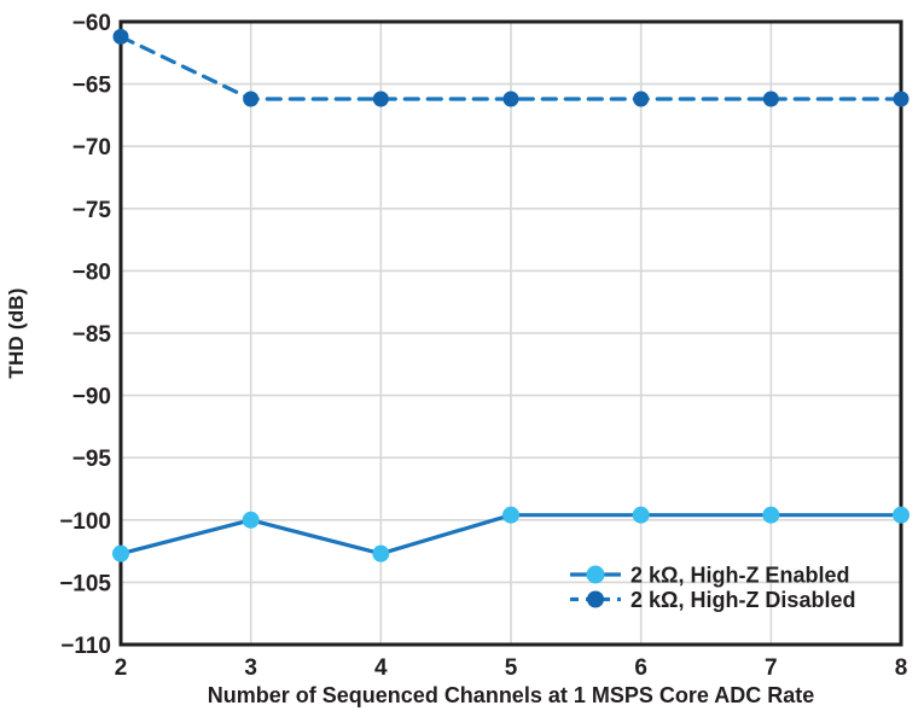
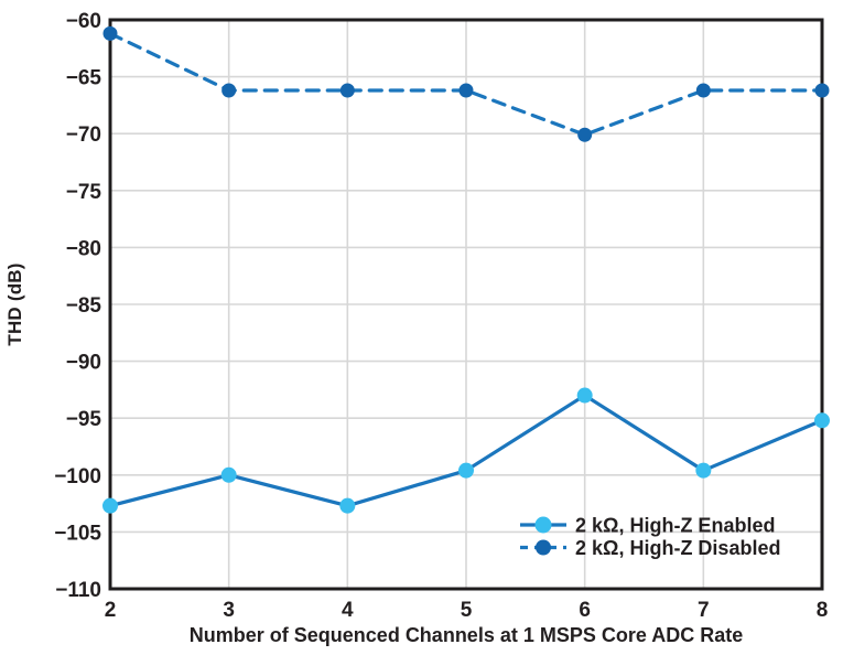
2 kΩ, High-Z Enabled/6: -99.6 -> -93.0
2 kΩ, High-Z Disabled/6: -66.2 -> -70.1
2 kΩ, High-Z Enabled/8: -99.6 -> -95.2
